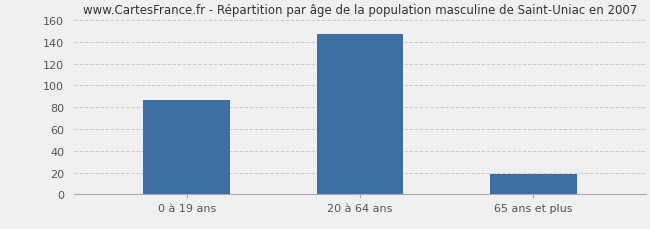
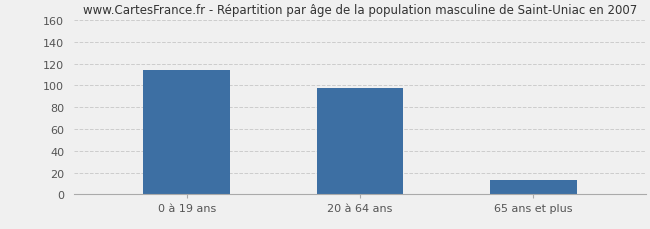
0 à 19 ans: 87 -> 114
20 à 64 ans: 147 -> 98
65 ans et plus: 19 -> 13
